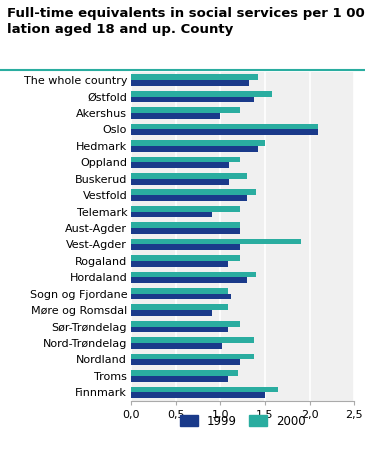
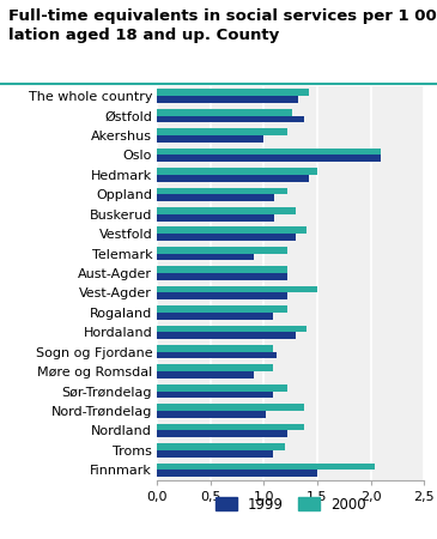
2000/Østfold: 1,58 -> 1,26
2000/Vest-Agder: 1,90 -> 1,50
2000/Finnmark: 1,65 -> 2,04
